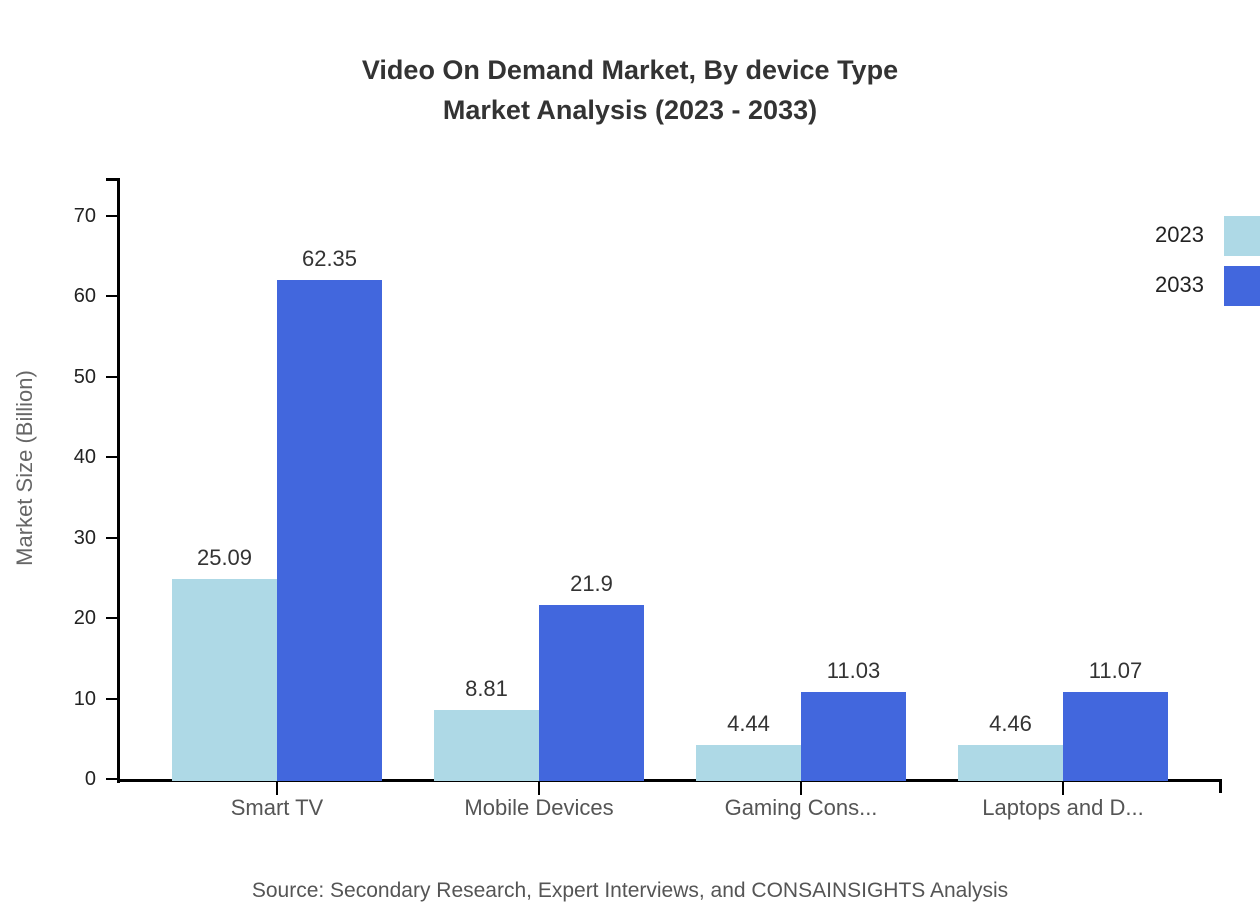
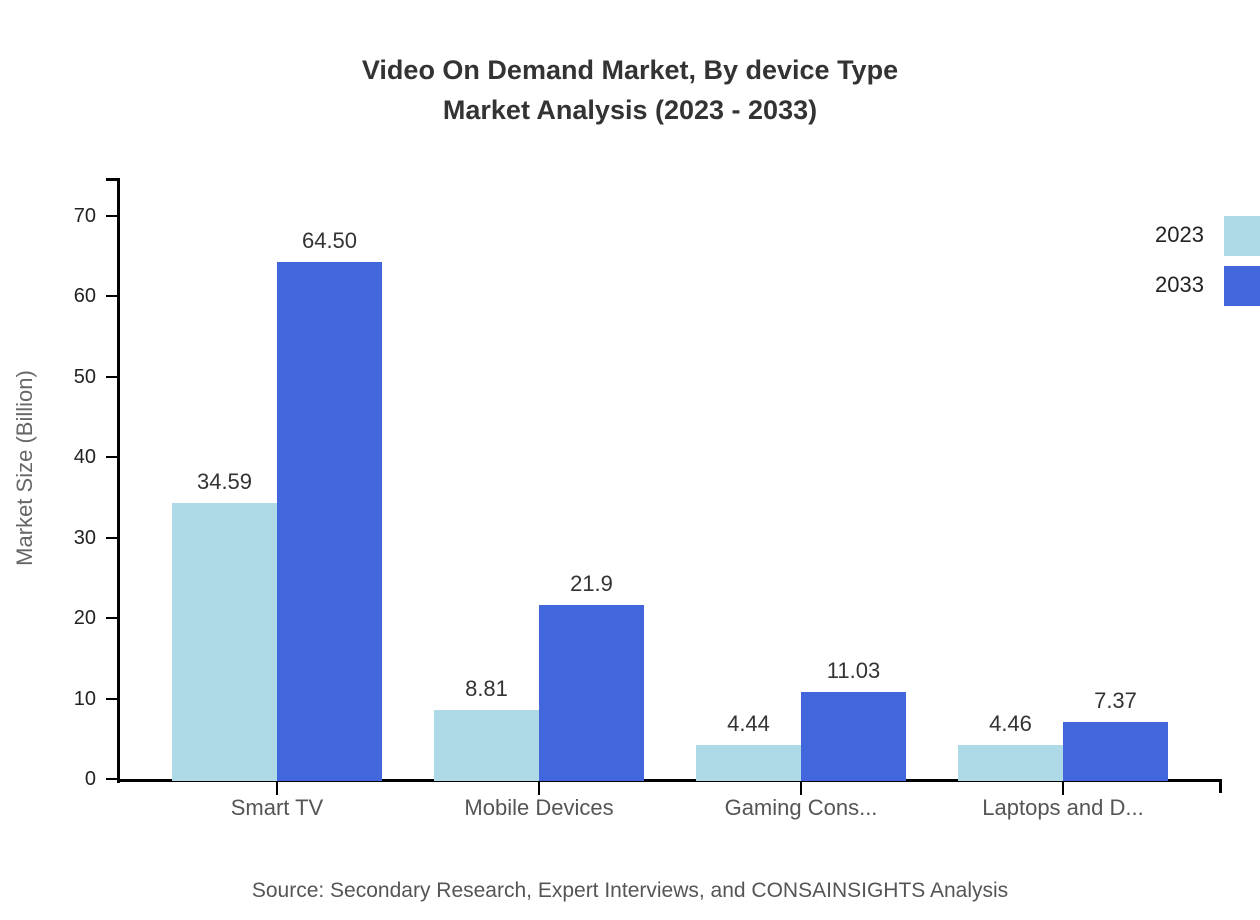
2023/Smart TV: 25.09 -> 34.59
2033/Smart TV: 62.35 -> 64.50
2033/Laptops and D...: 11.07 -> 7.37
